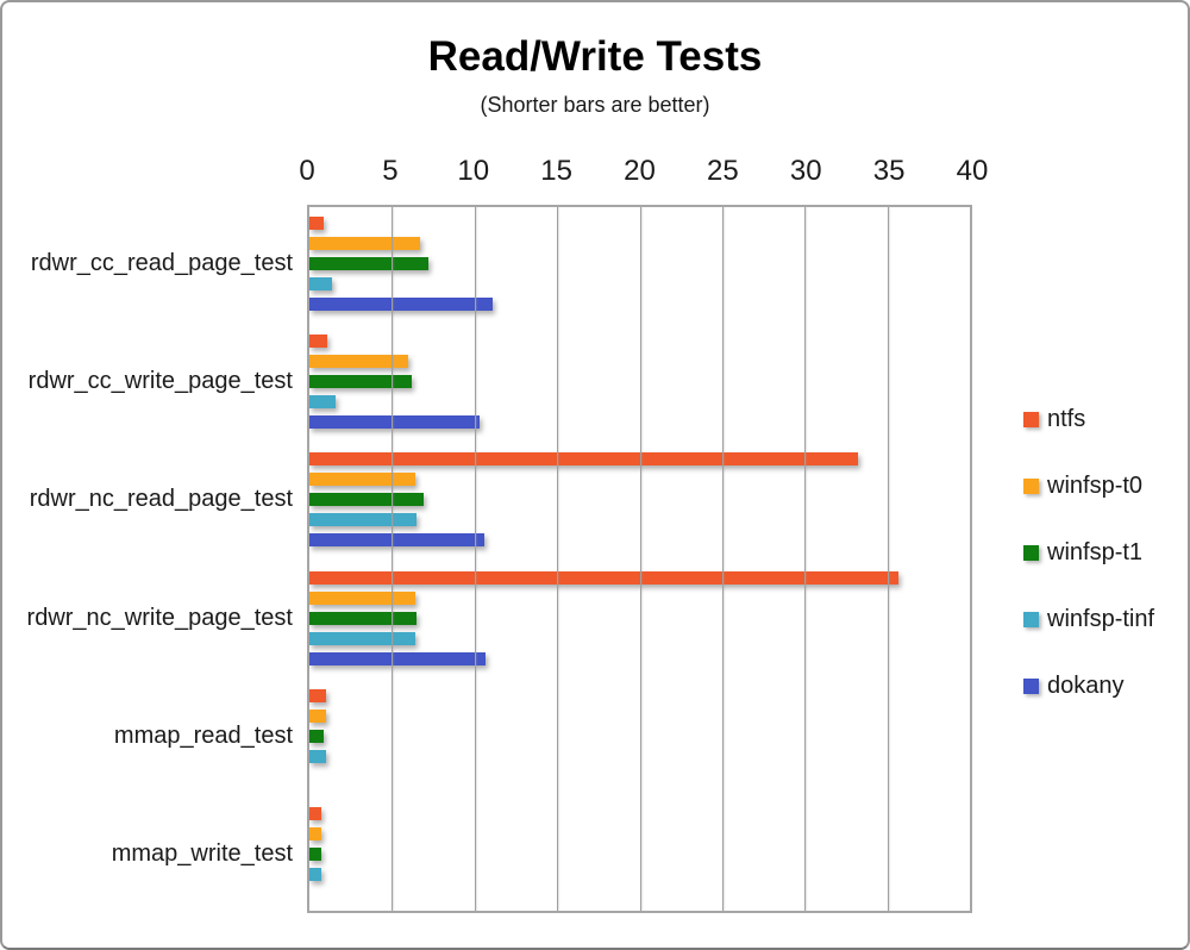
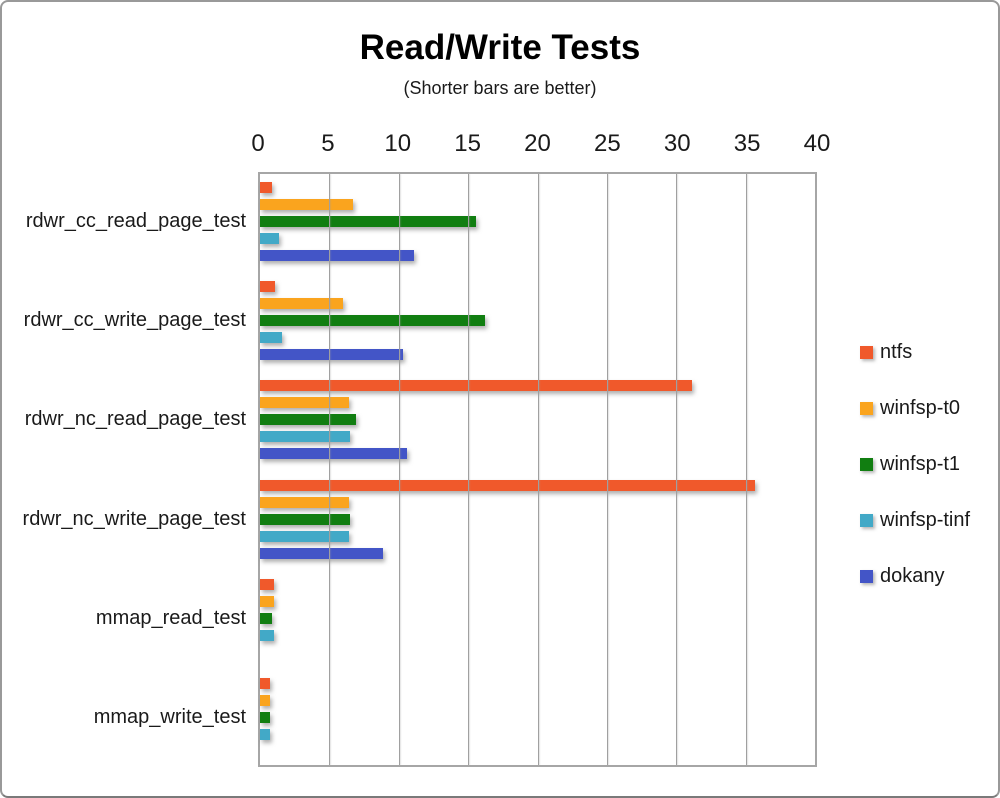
winfsp-t1/rdwr_cc_read_page_test: 7.2 -> 15.6
winfsp-t1/rdwr_cc_write_page_test: 6.2 -> 16.2
ntfs/rdwr_nc_read_page_test: 33.2 -> 31.1
dokany/rdwr_nc_write_page_test: 10.7 -> 8.9
